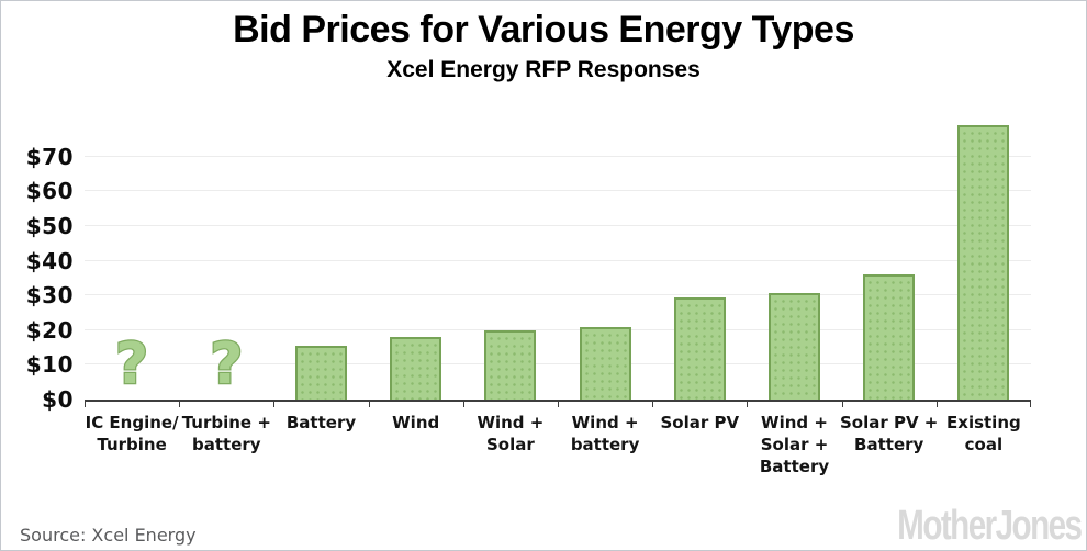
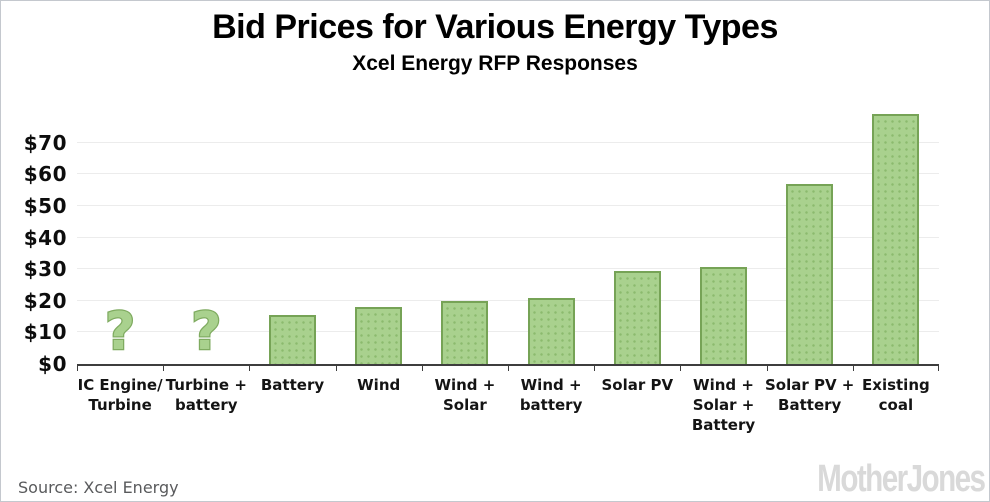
Solar PV + Battery: $36 -> $57
